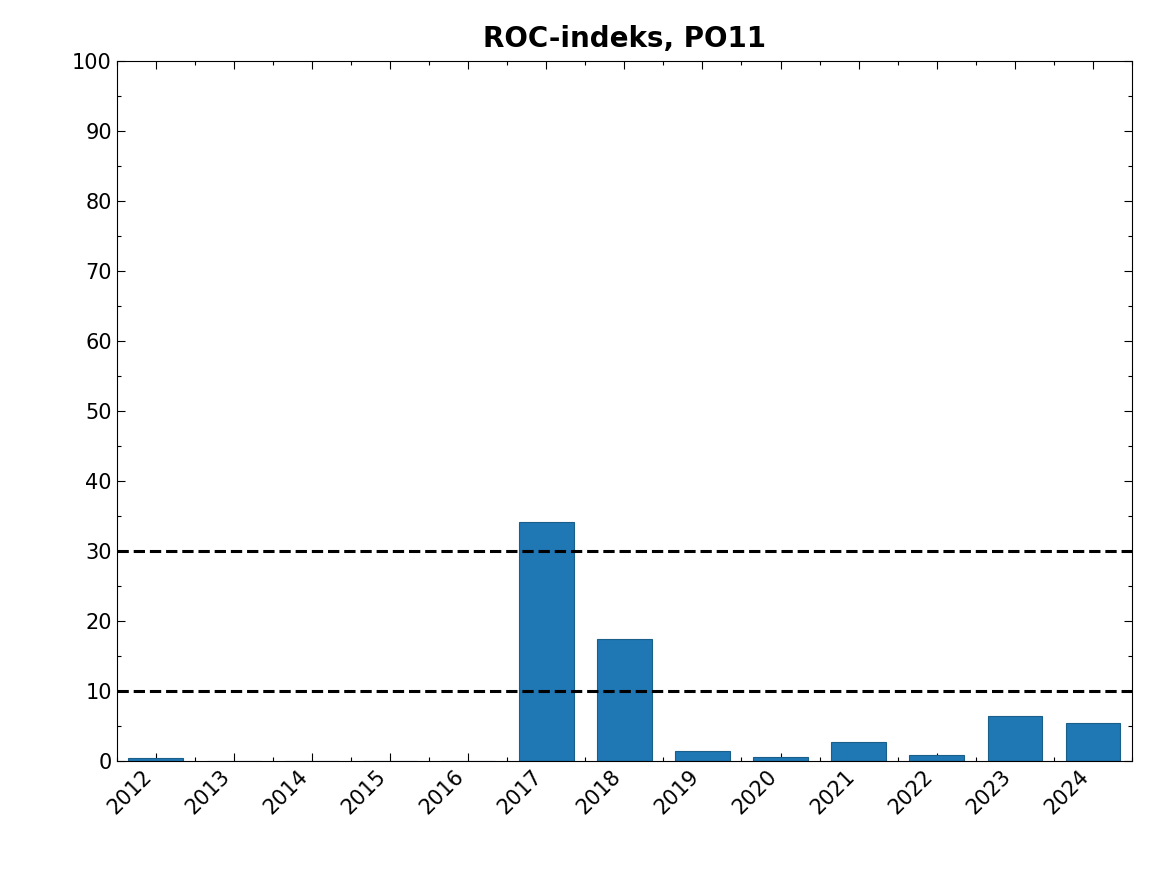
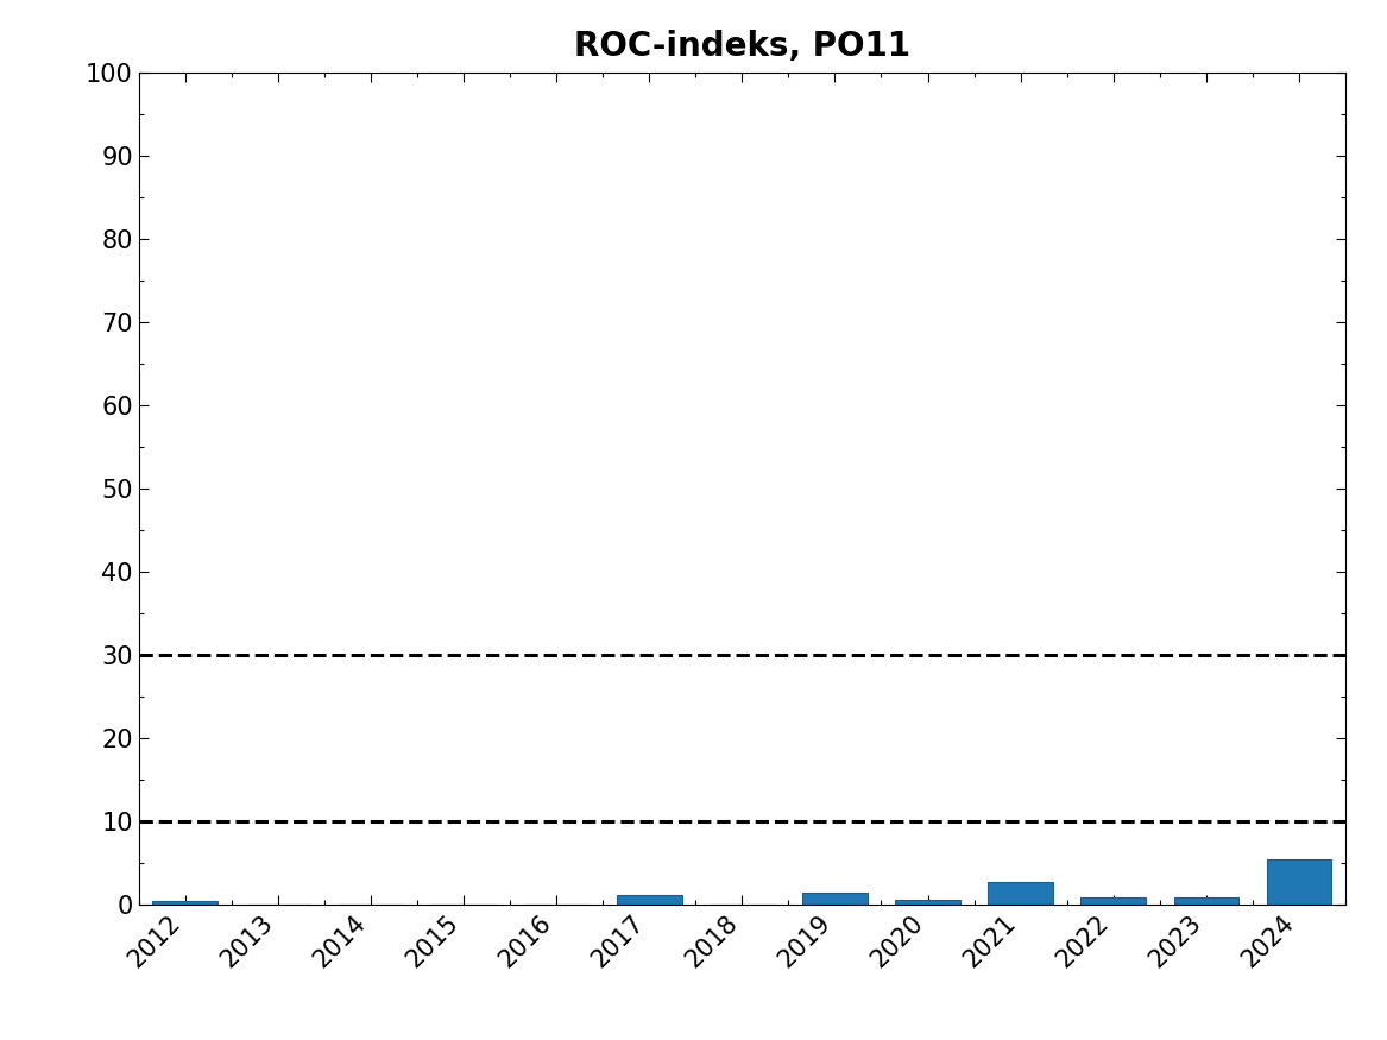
2017: 34.2 -> 1.2
2018: 17.4 -> 0.1
2023: 6.4 -> 0.9
